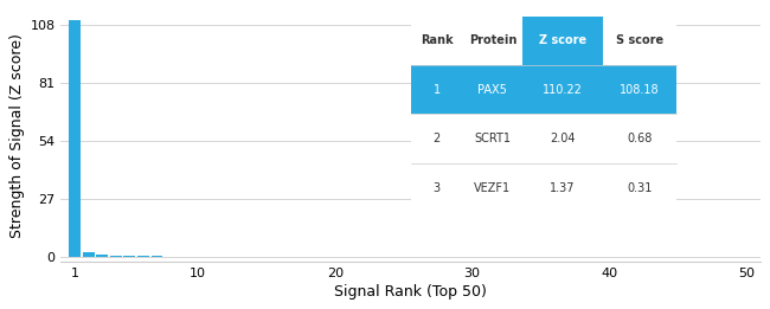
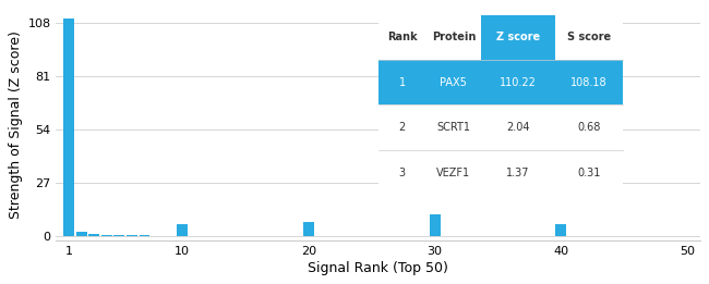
10: 0 -> 6
20: 0 -> 7
30: 0 -> 11
40: 0 -> 6
